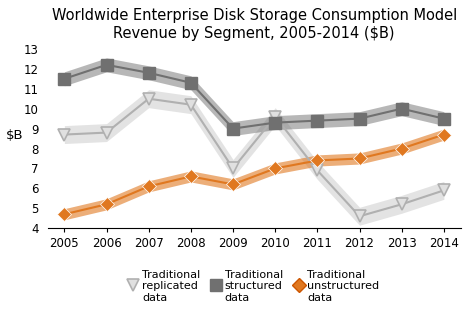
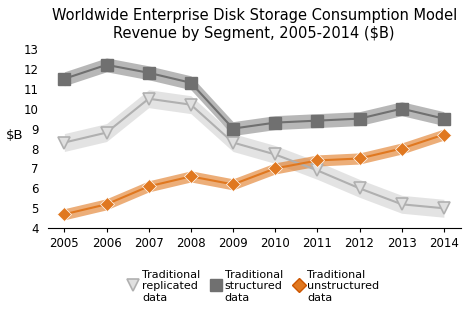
Traditional replicated data/2005: 8.7 -> 8.3
Traditional replicated data/2009: 7.0 -> 8.3
Traditional replicated data/2010: 9.6 -> 7.7
Traditional replicated data/2012: 4.6 -> 6.0
Traditional replicated data/2014: 5.9 -> 5.0
